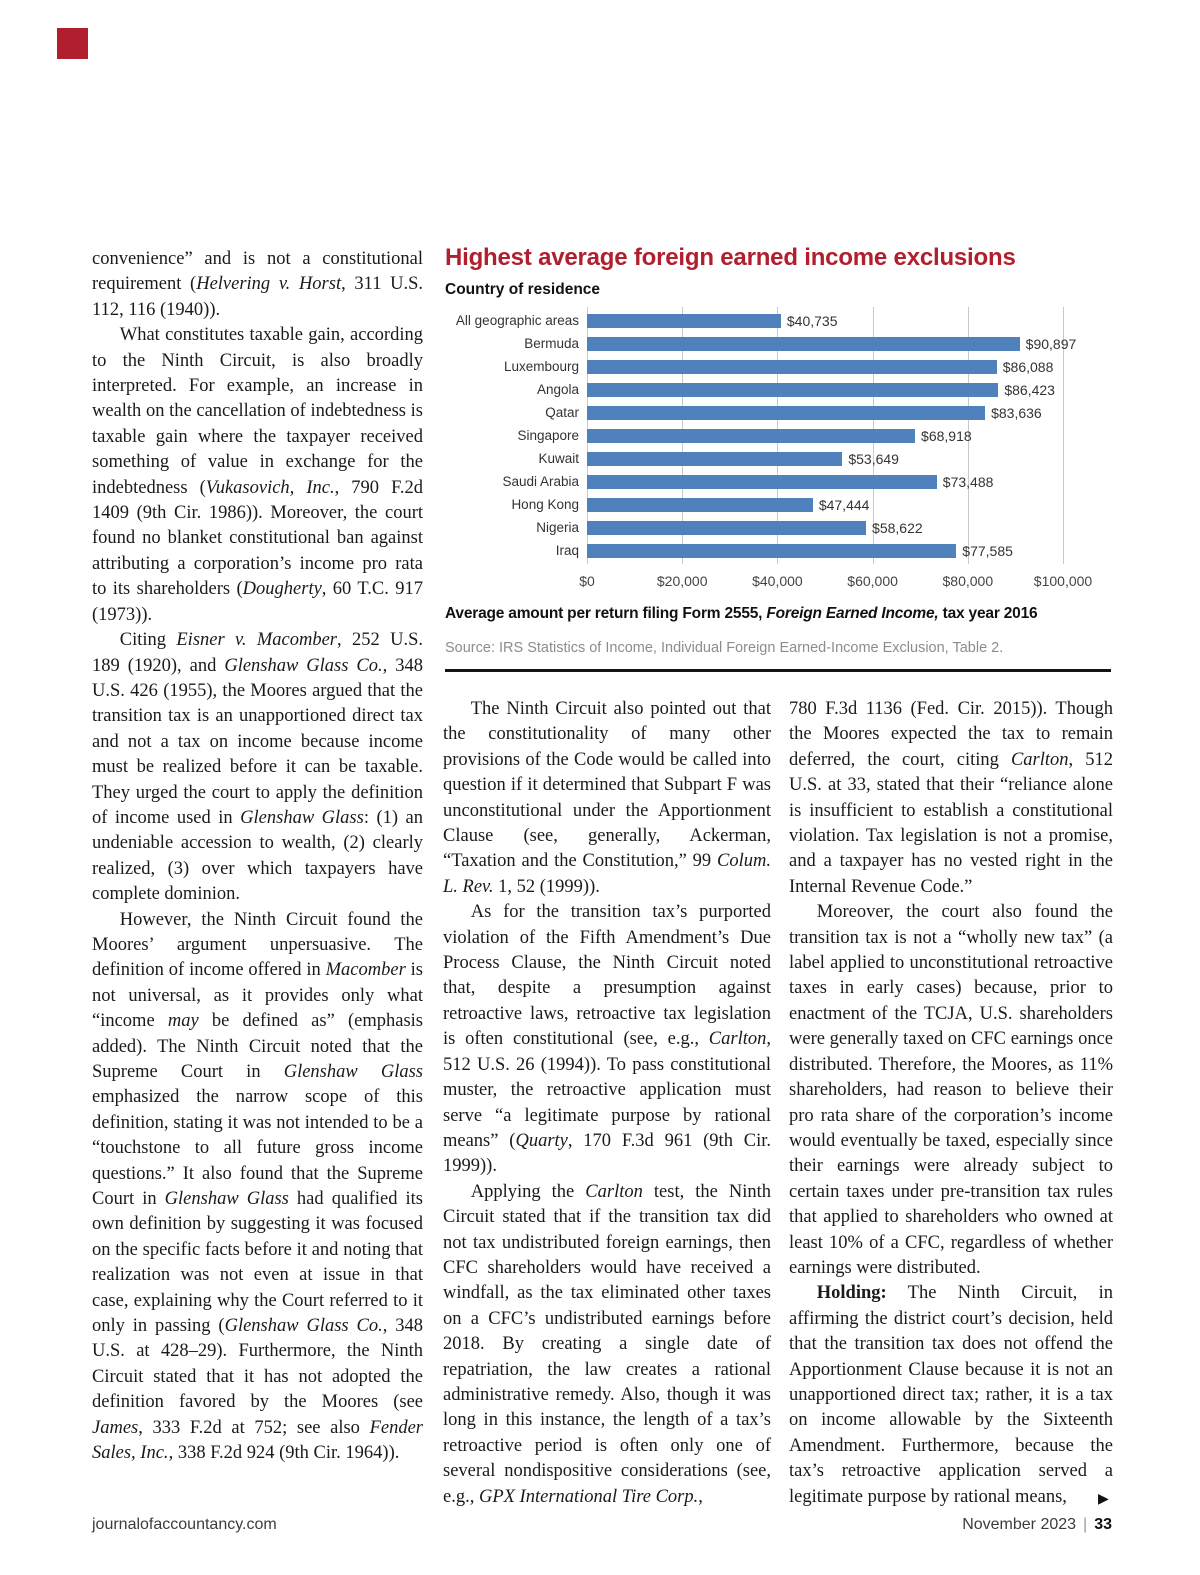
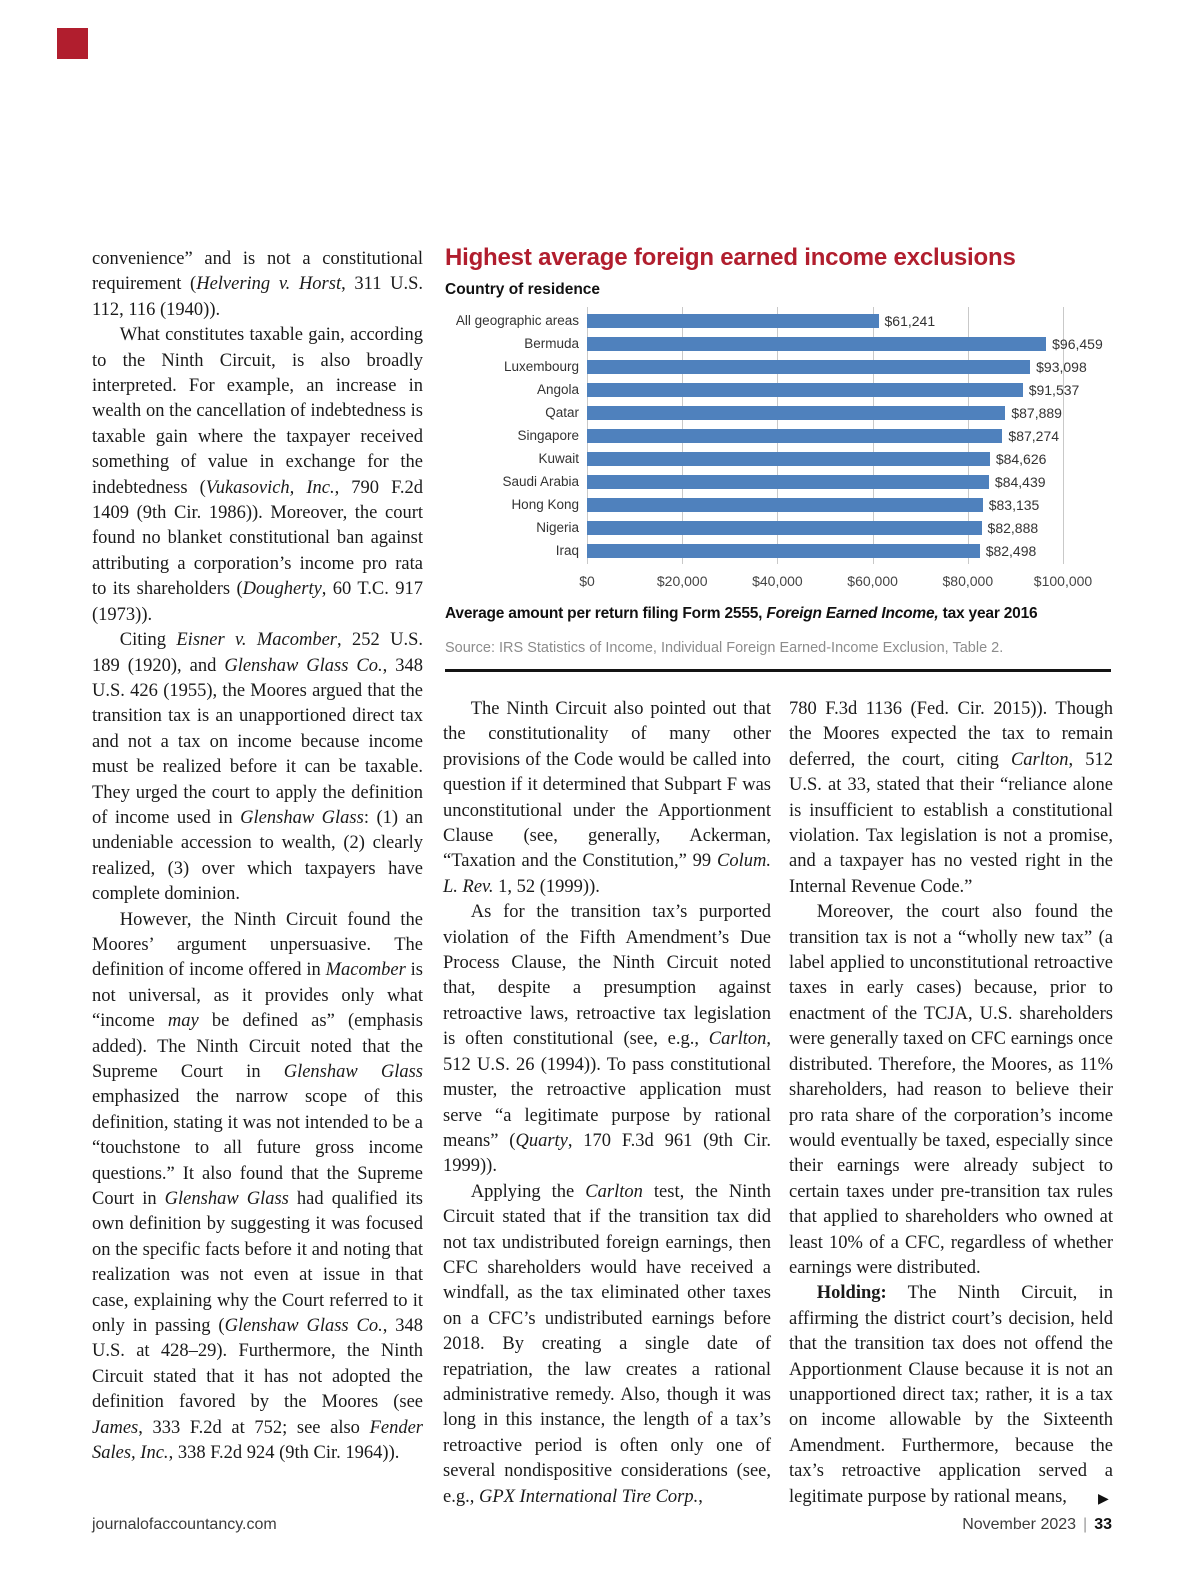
All geographic areas: $40,735 -> $61,241
Bermuda: $90,897 -> $96,459
Luxembourg: $86,088 -> $93,098
Angola: $86,423 -> $91,537
Qatar: $83,636 -> $87,889
Singapore: $68,918 -> $87,274
Kuwait: $53,649 -> $84,626
Saudi Arabia: $73,488 -> $84,439
Hong Kong: $47,444 -> $83,135
Nigeria: $58,622 -> $82,888
Iraq: $77,585 -> $82,498
